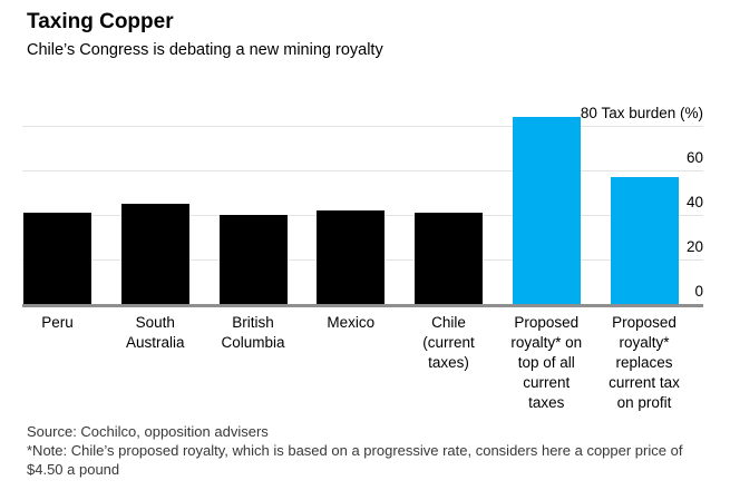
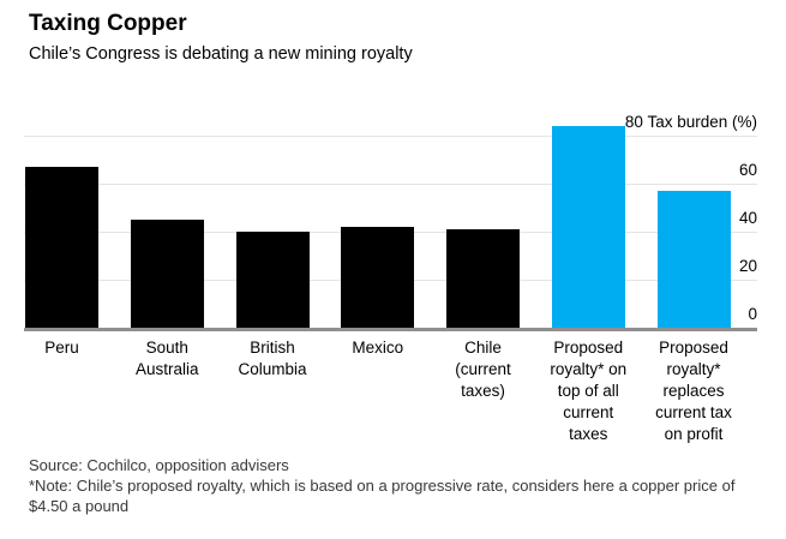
Peru: 41 -> 67
